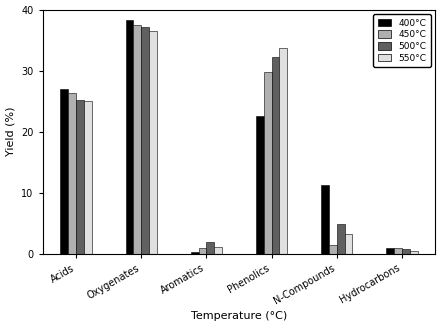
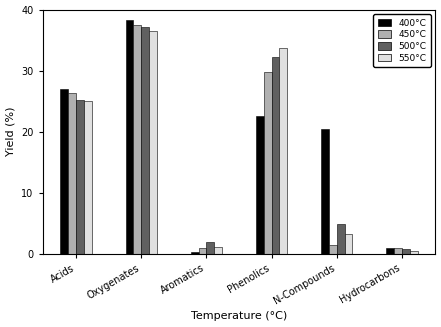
400°C/N-Compounds: 11.3 -> 20.4
